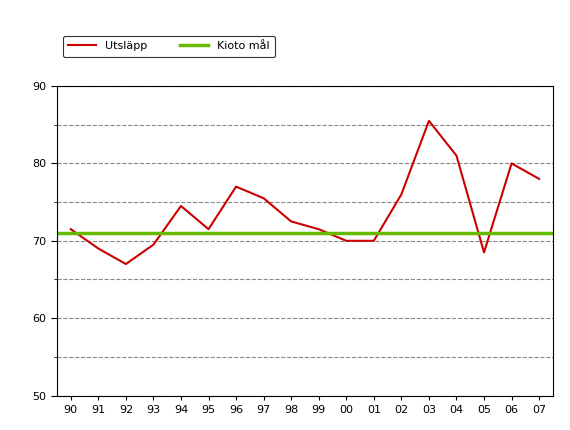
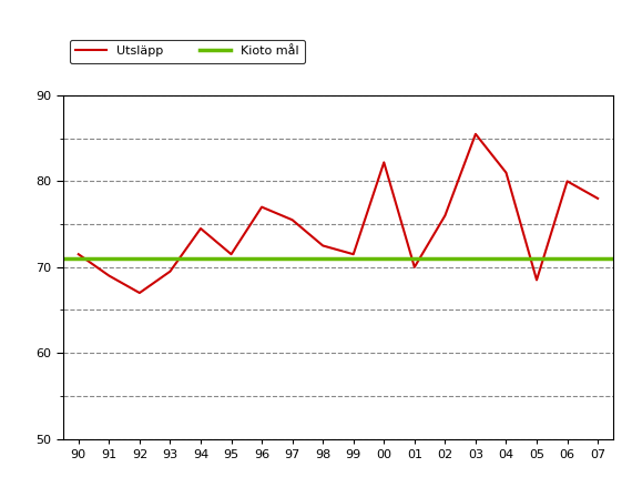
00: 70.0 -> 82.2
